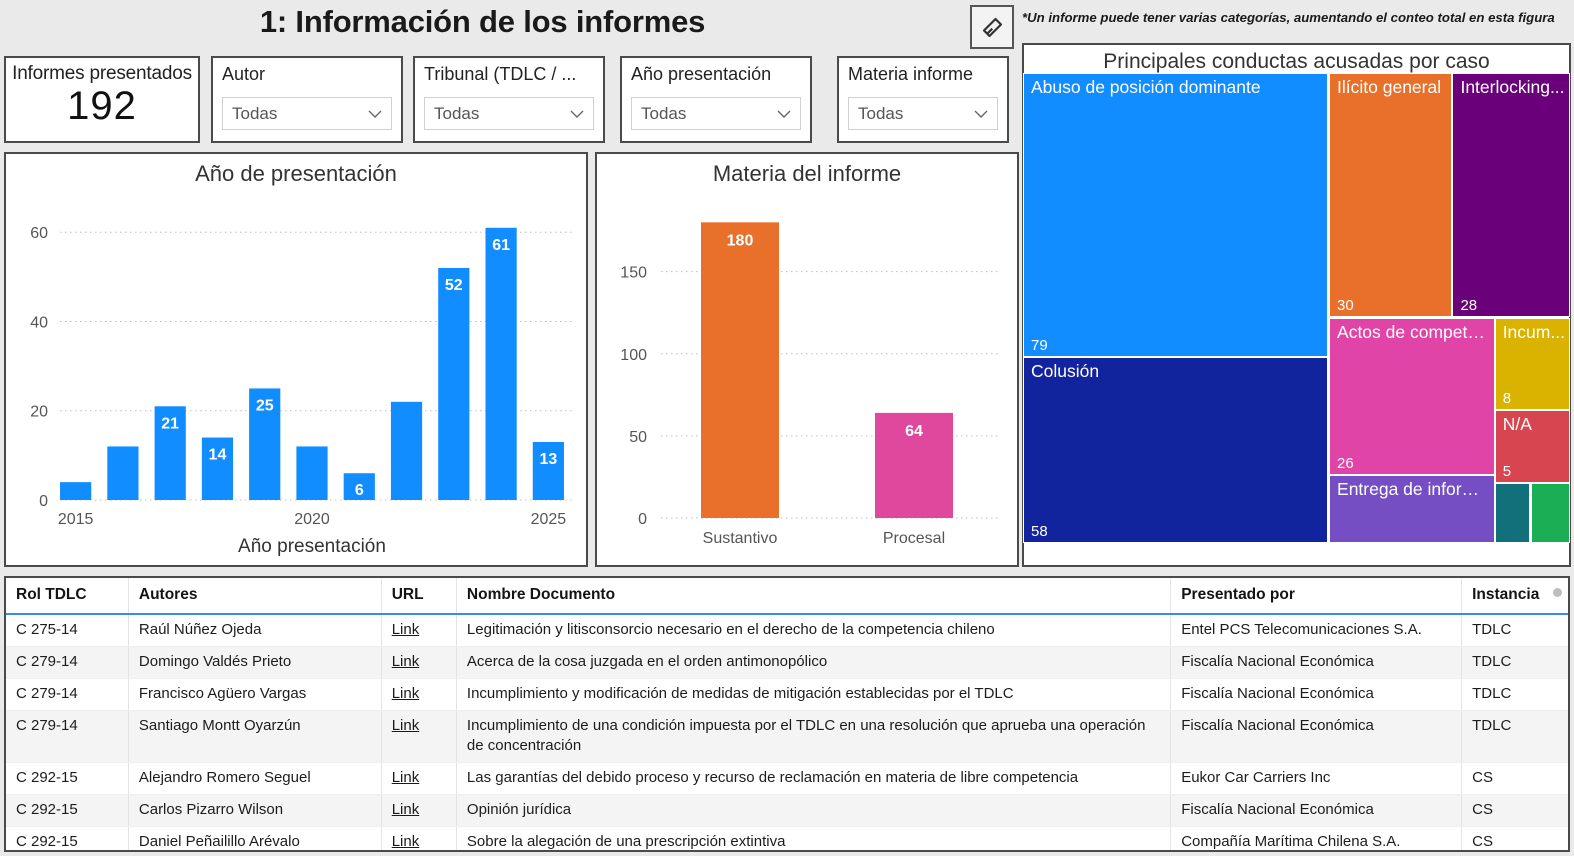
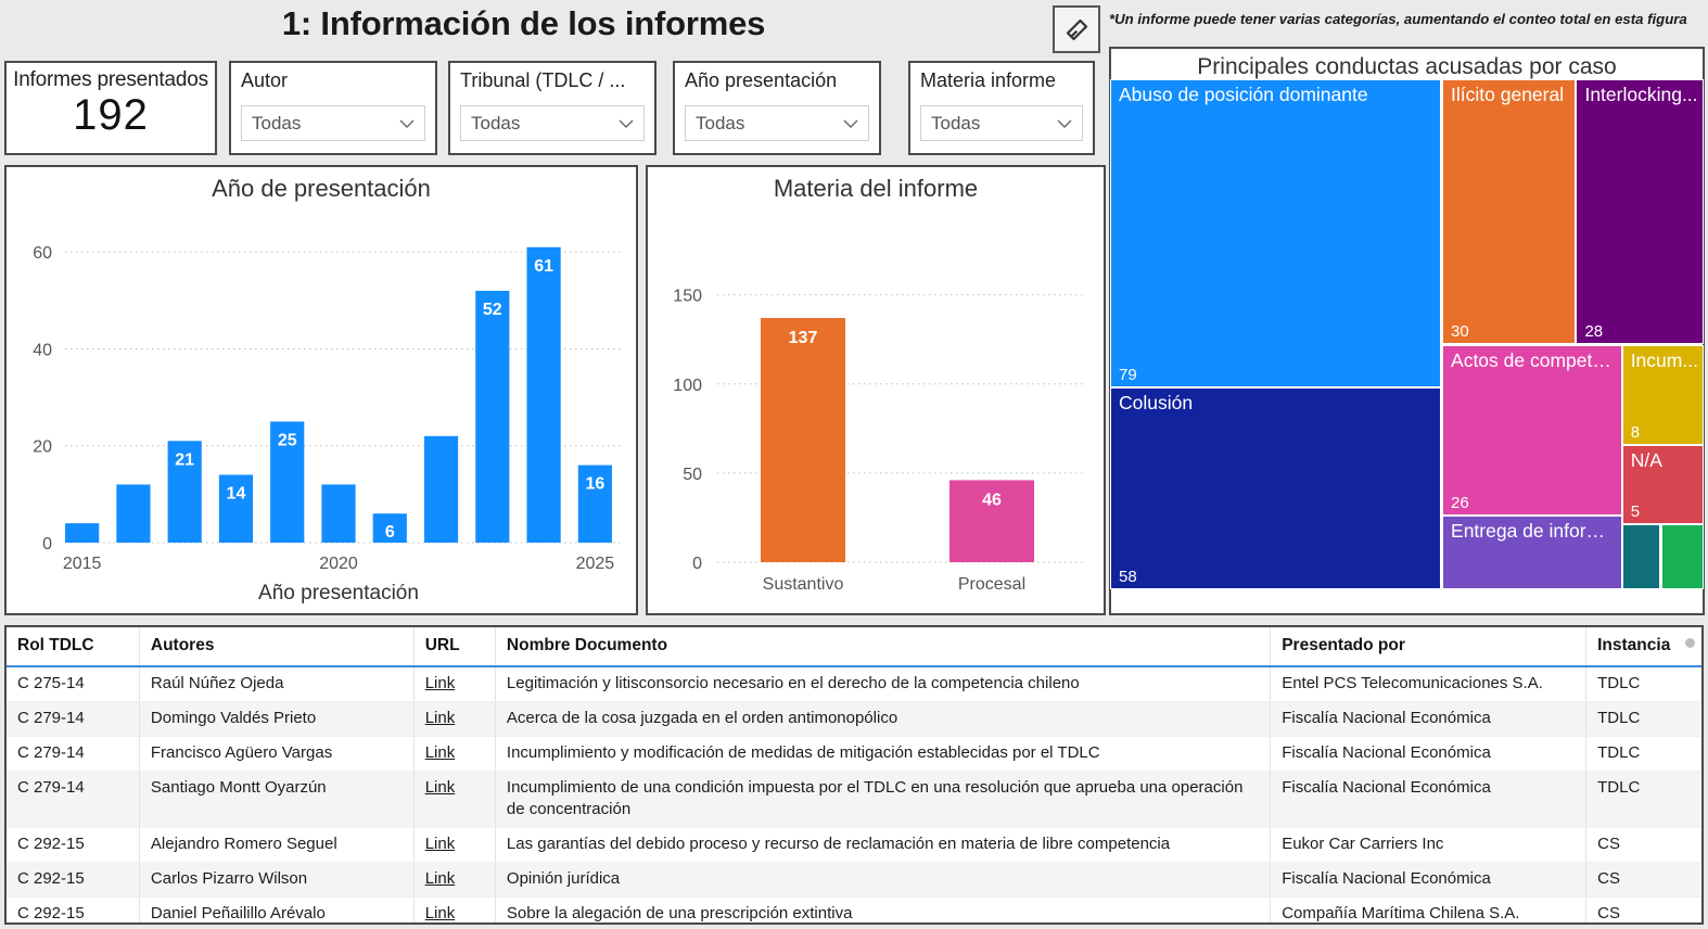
Año de presentación/2025: 13 -> 16
Materia del informe/Sustantivo: 180 -> 137
Materia del informe/Procesal: 64 -> 46
